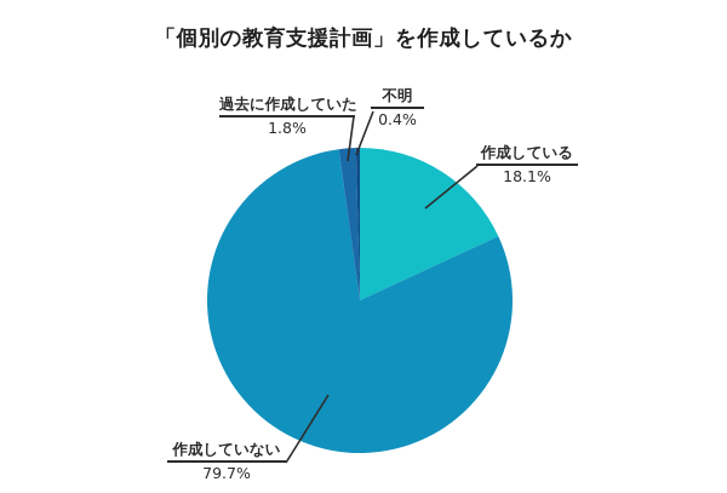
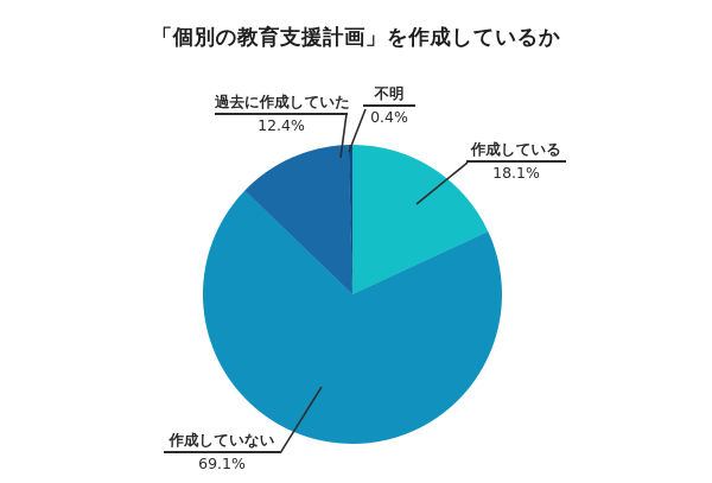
作成していない: 79.7% -> 69.1%
過去に作成していた: 1.8% -> 12.4%
